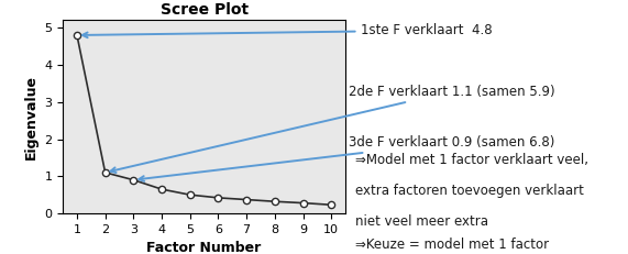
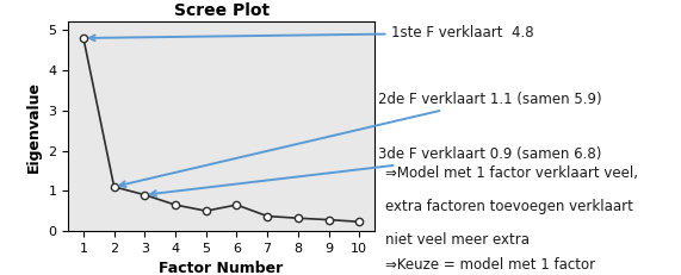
6: 0.42 -> 0.65
